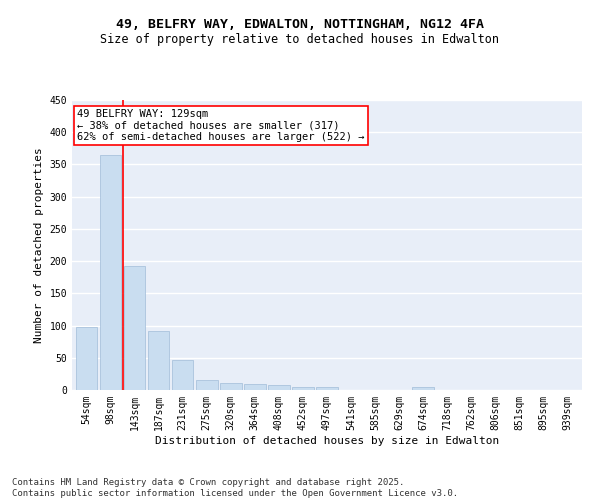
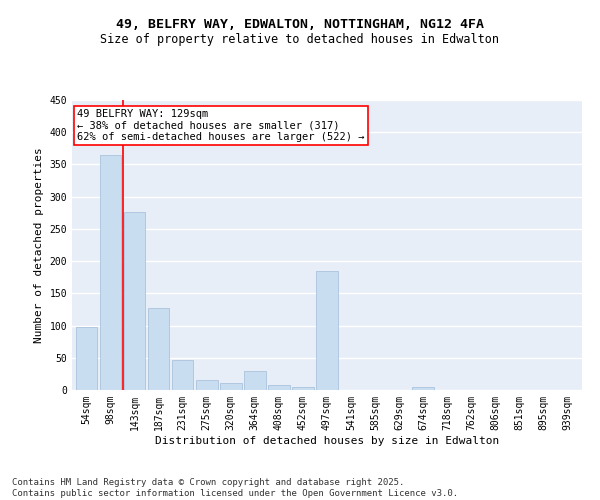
143sqm: 193 -> 276
187sqm: 92 -> 128
364sqm: 10 -> 30
497sqm: 5 -> 184
